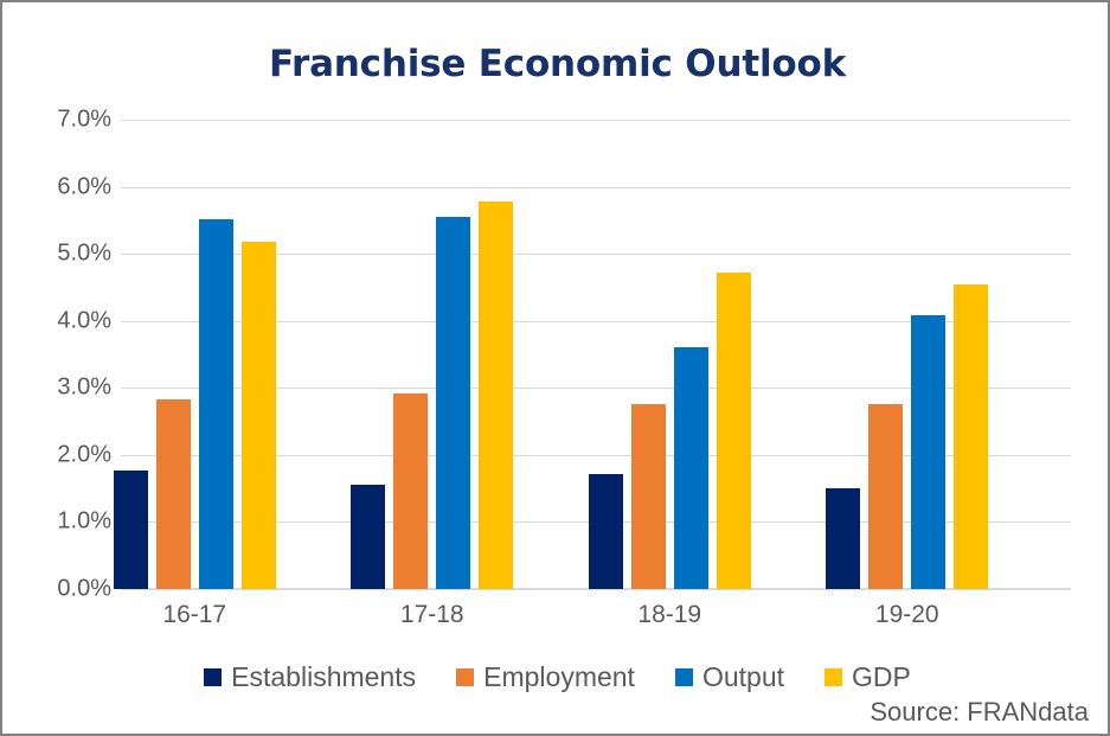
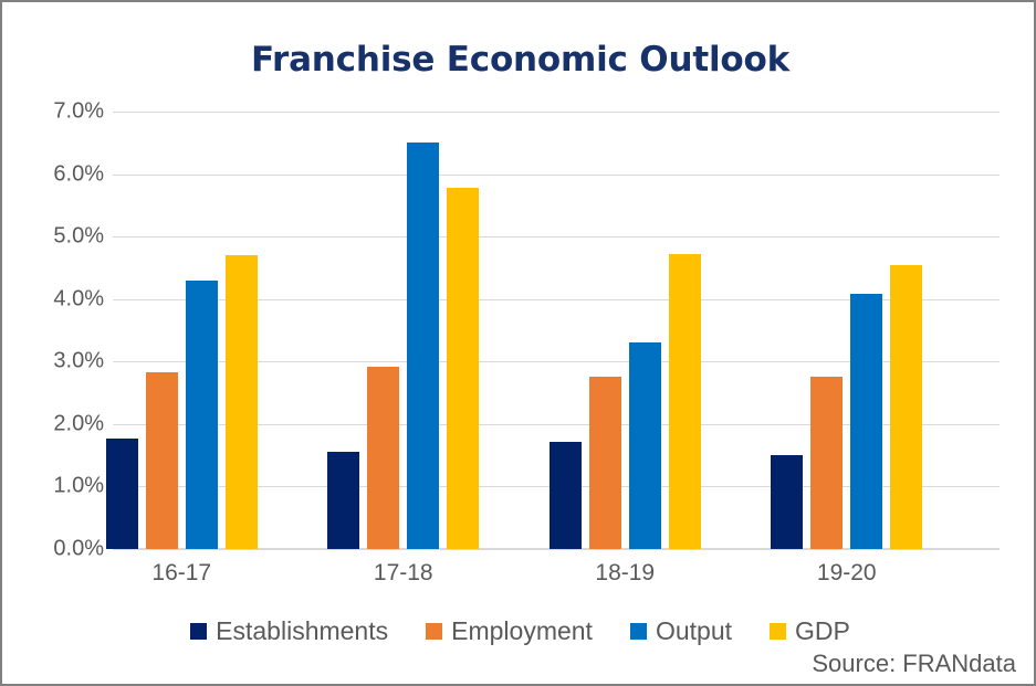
Output/16-17: 5.5% -> 4.3%
GDP/16-17: 5.2% -> 4.7%
Output/17-18: 5.5% -> 6.5%
Output/18-19: 3.6% -> 3.3%
